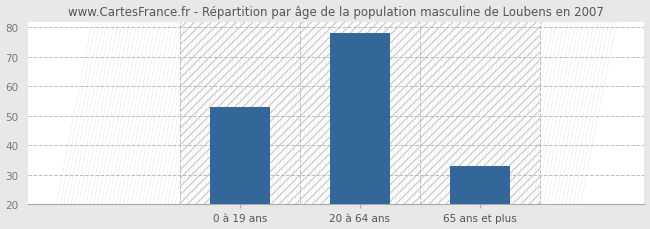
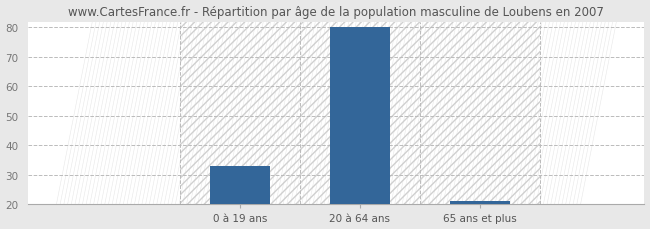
0 à 19 ans: 53 -> 33
20 à 64 ans: 78 -> 80
65 ans et plus: 33 -> 21
